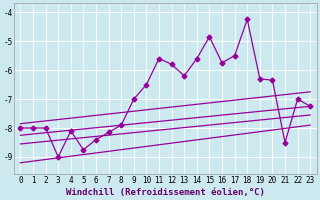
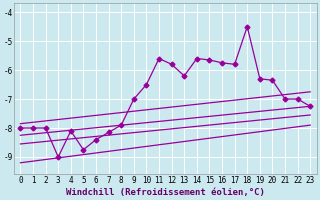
15: -4.85 -> -5.65
17: -5.50 -> -5.80
18: -4.25 -> -4.50
21: -8.50 -> -7.00
